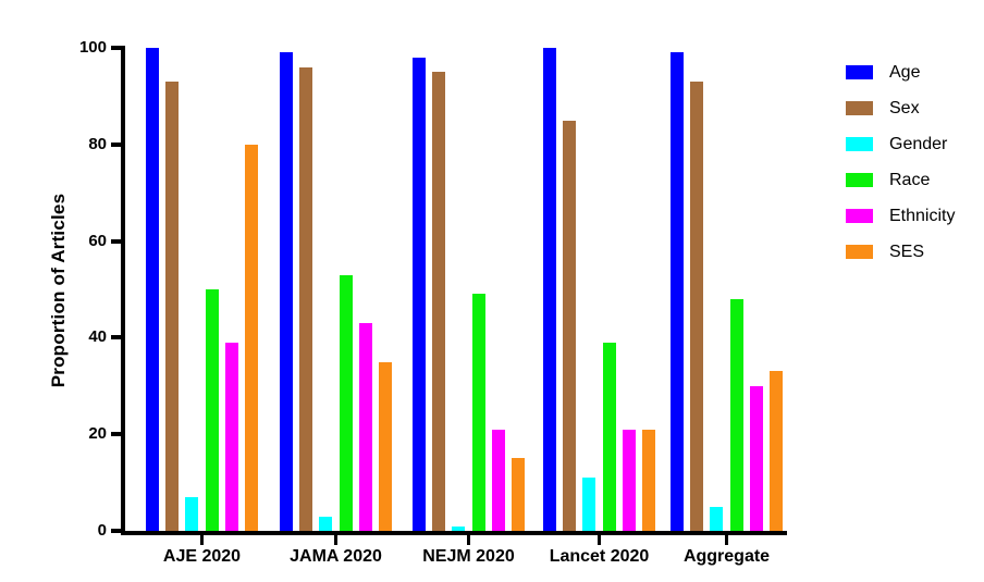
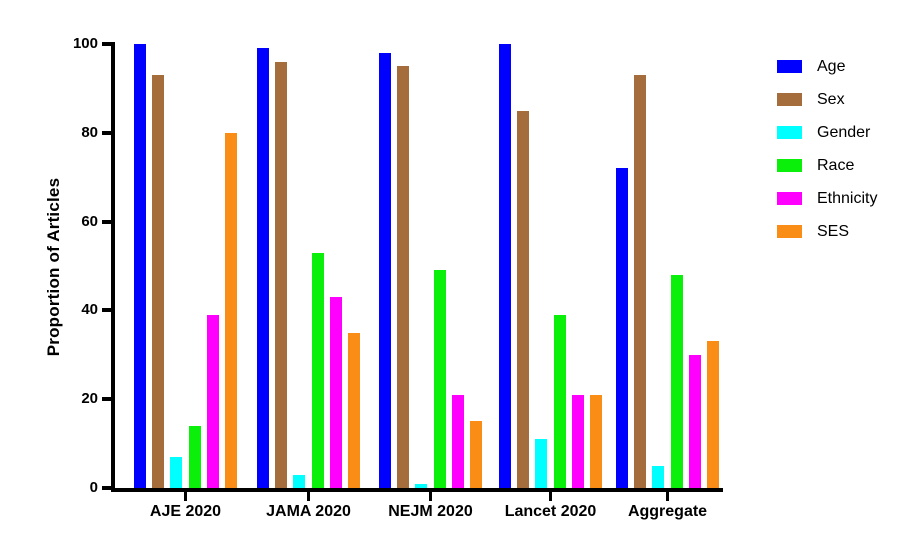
Race/AJE 2020: 50 -> 14
Age/Aggregate: 99 -> 72
